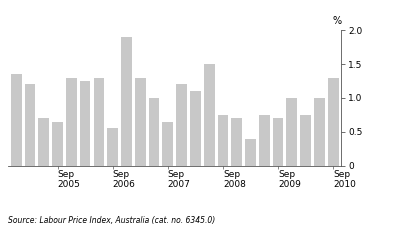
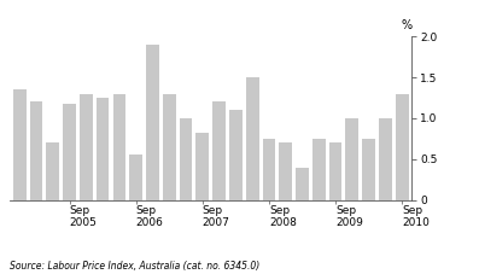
Sep 2005: 0.65 -> 1.18
Sep 2007: 0.65 -> 0.82
